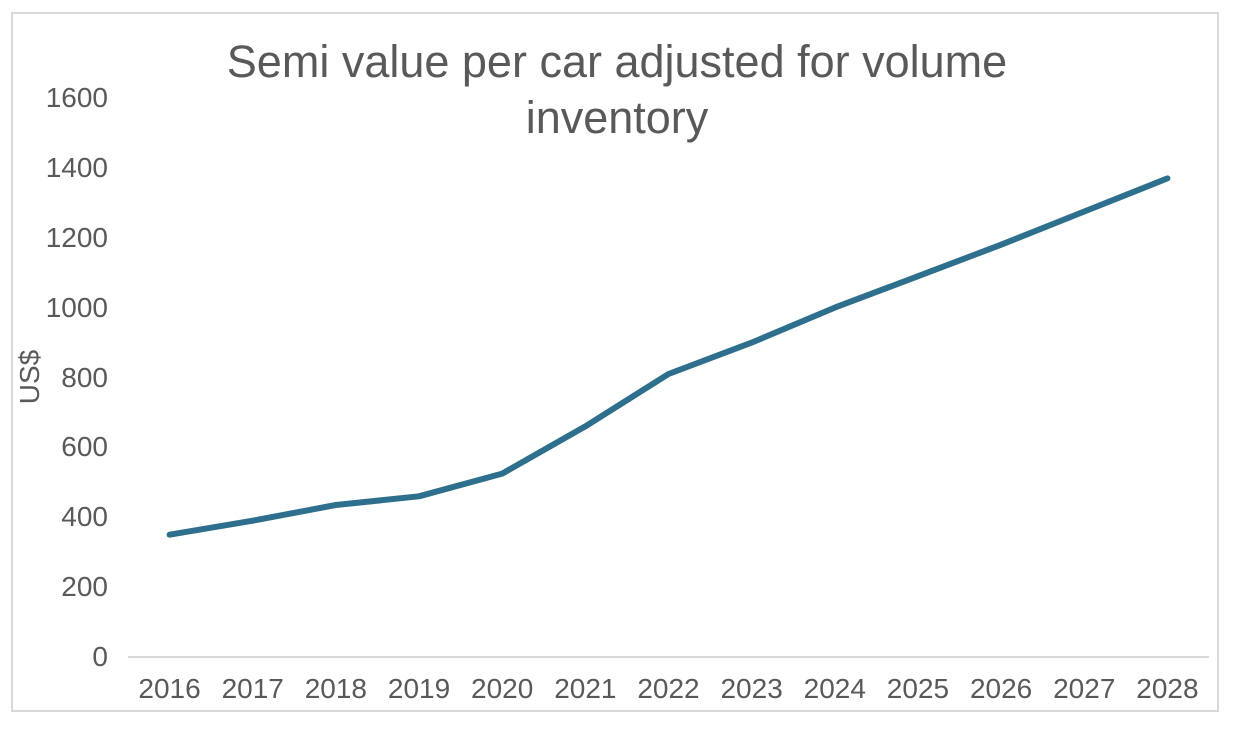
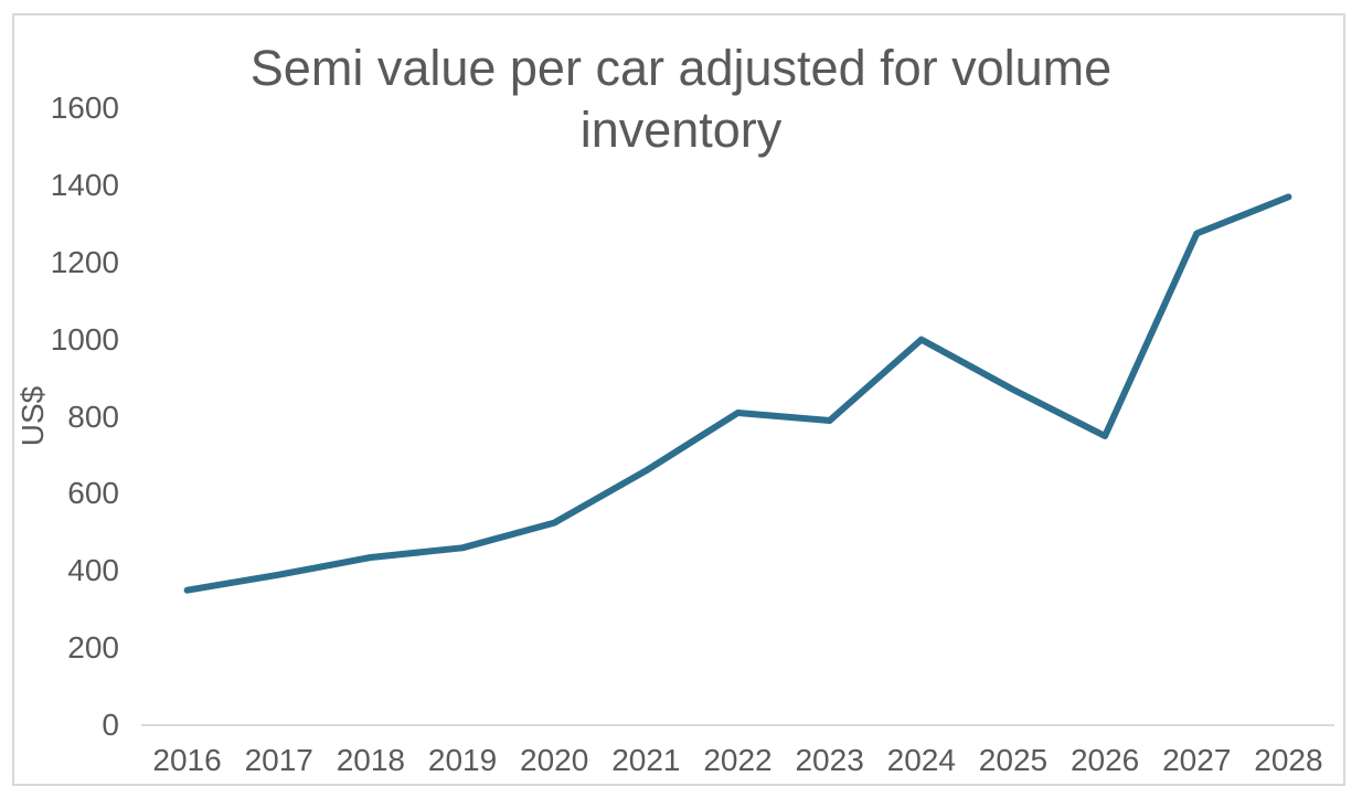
2023: 900 -> 790
2025: 1090 -> 870
2026: 1180 -> 750
